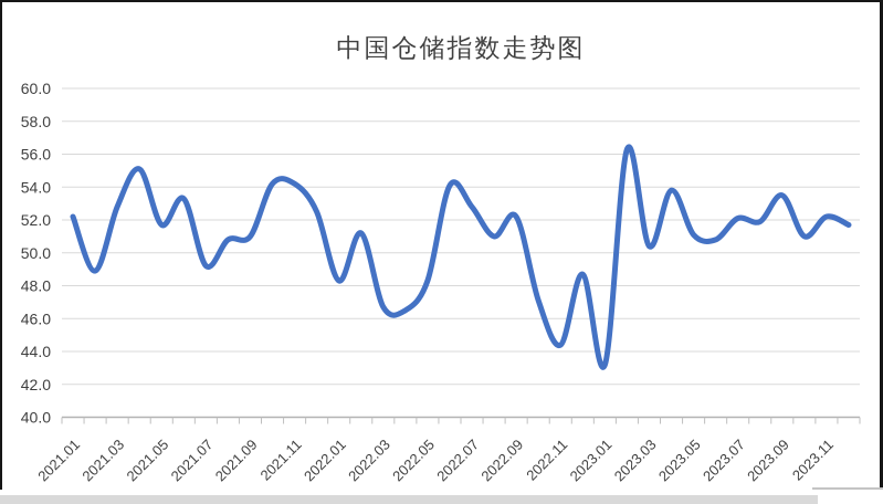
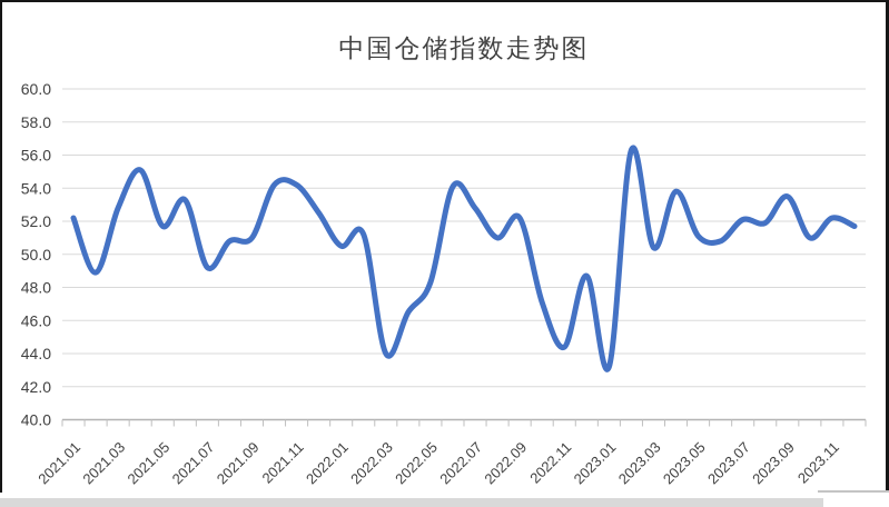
2022.01: 48.3 -> 50.5
2022.03: 46.7 -> 44.0
